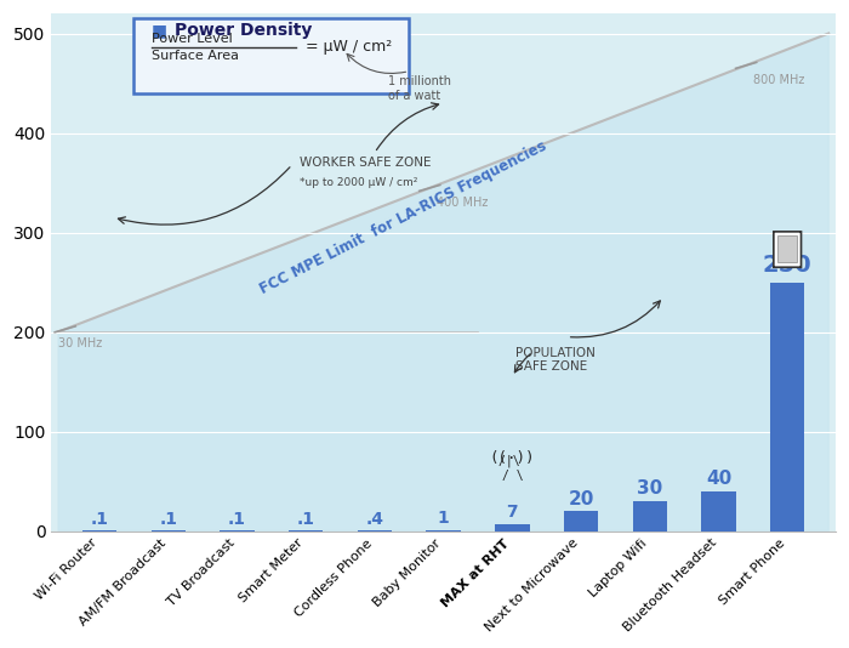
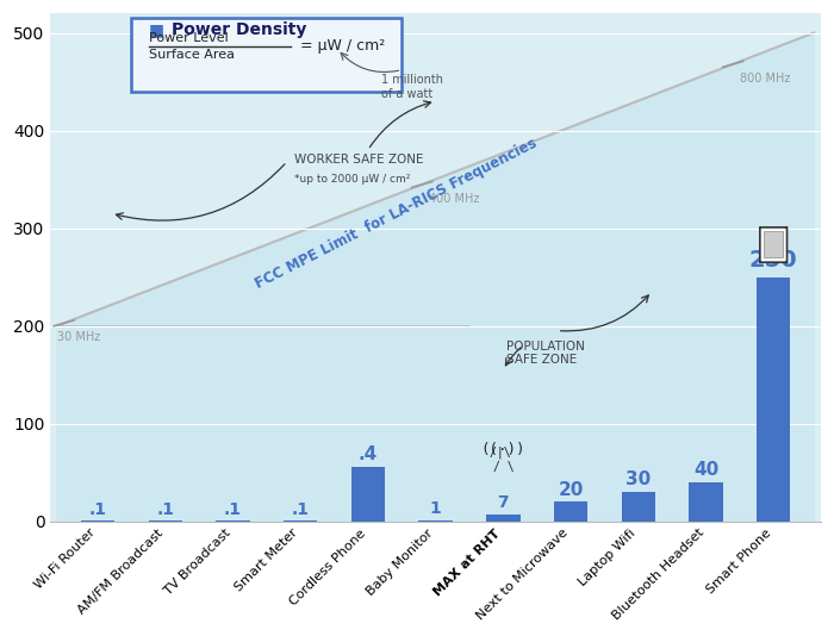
Cordless Phone: 0 -> 56
